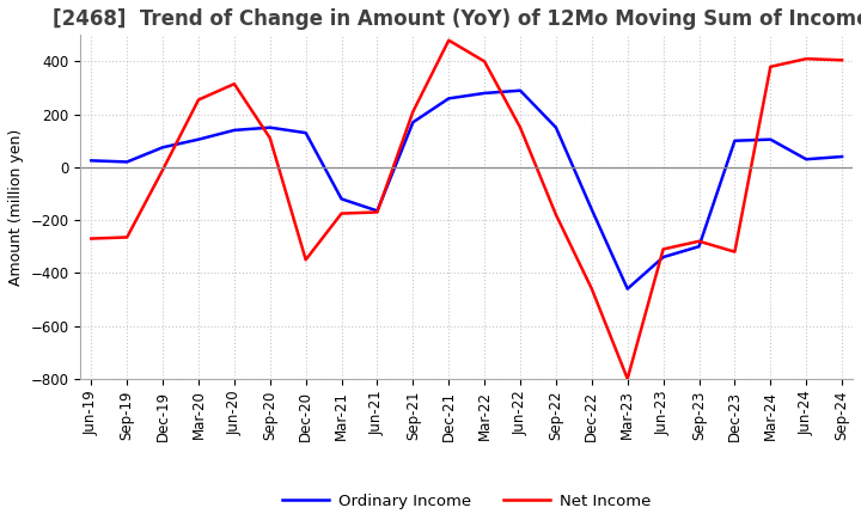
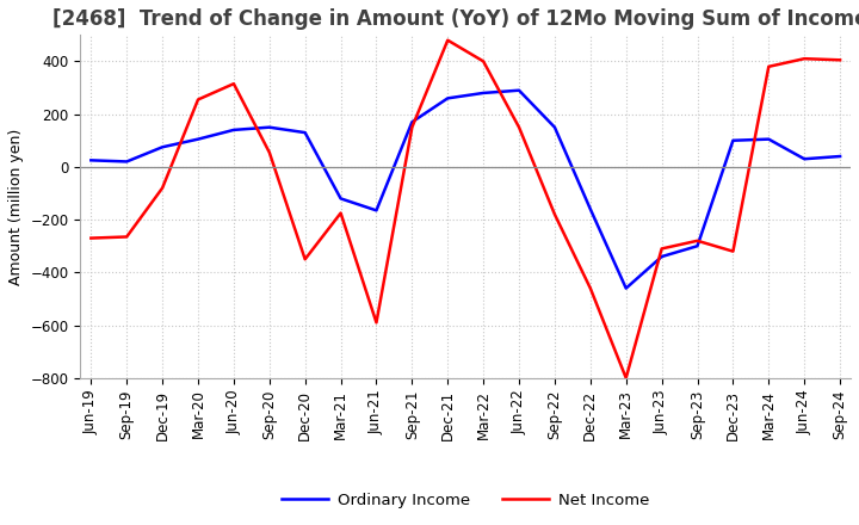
Net Income/Dec-19: -10 -> -80
Net Income/Sep-20: 110 -> 55
Net Income/Jun-21: -170 -> -590
Net Income/Sep-21: 210 -> 150
